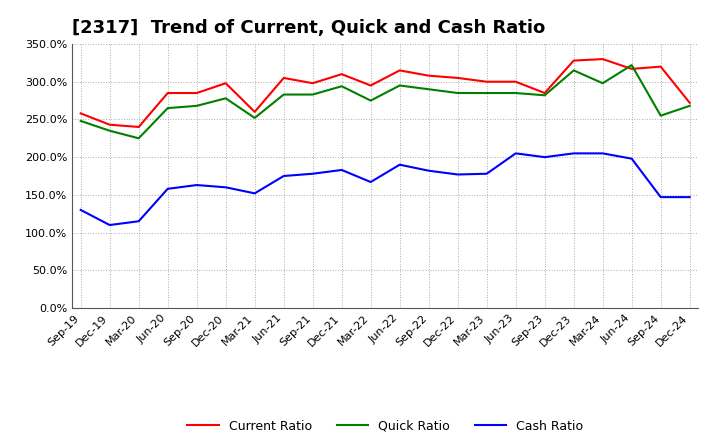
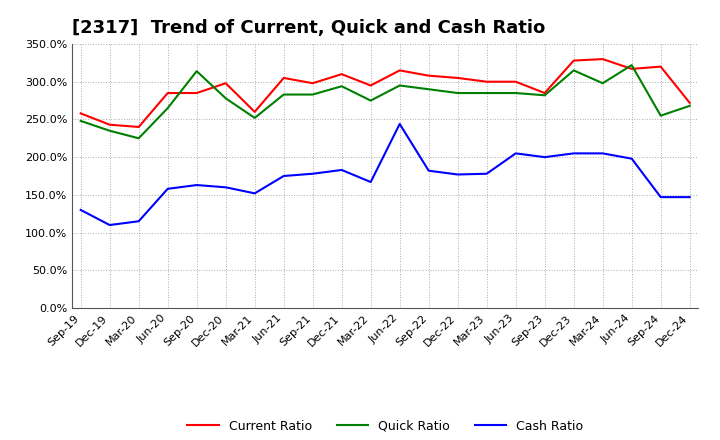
Quick Ratio/Sep-20: 268% -> 314%
Cash Ratio/Jun-22: 190% -> 244%
